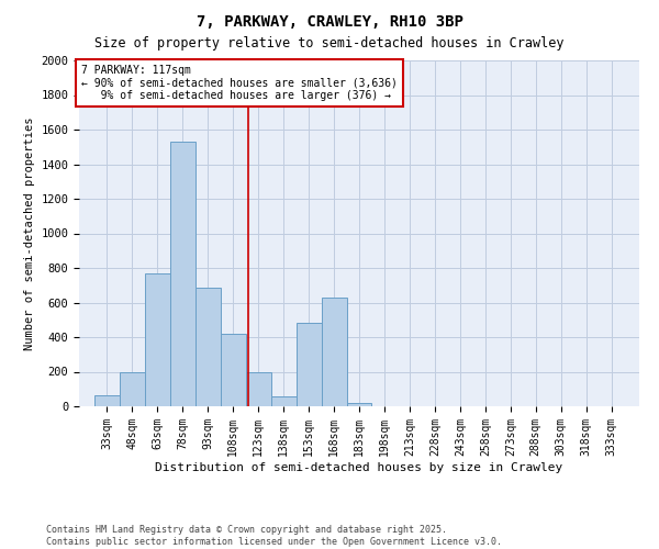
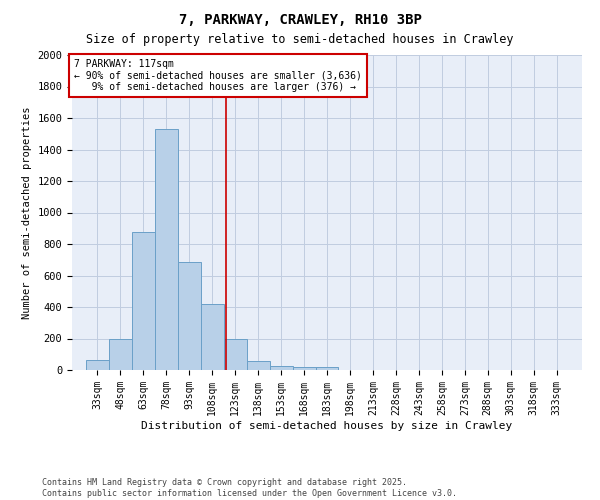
63sqm: 770 -> 880
153sqm: 480 -> 20
168sqm: 630 -> 20
